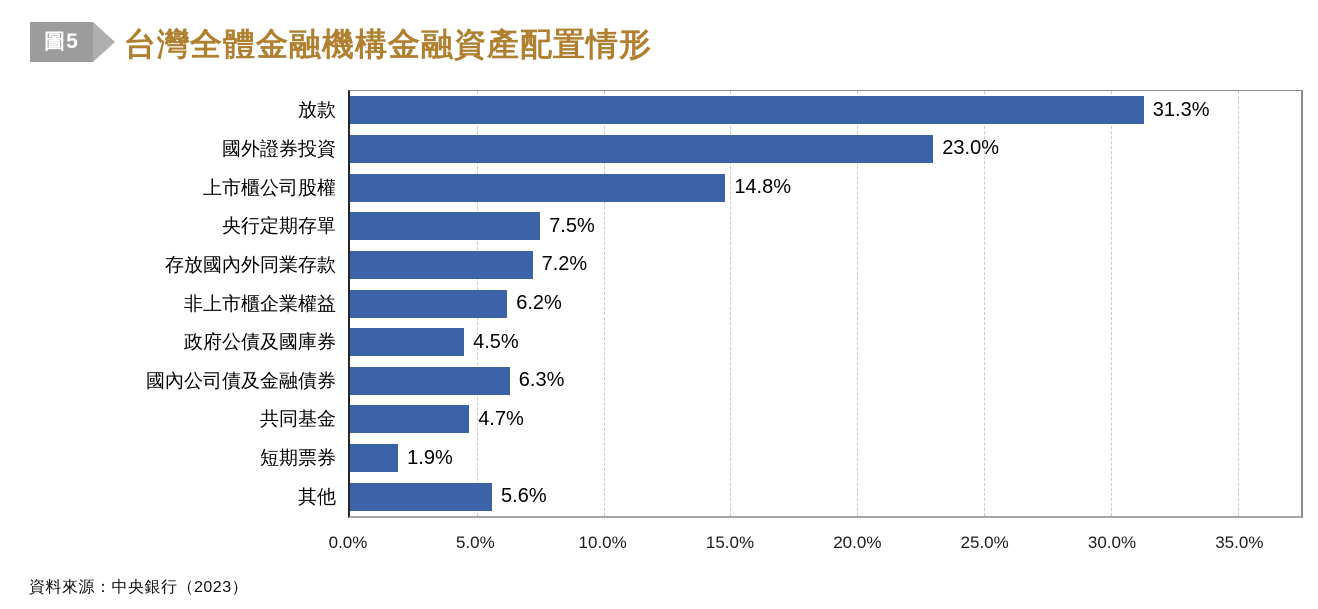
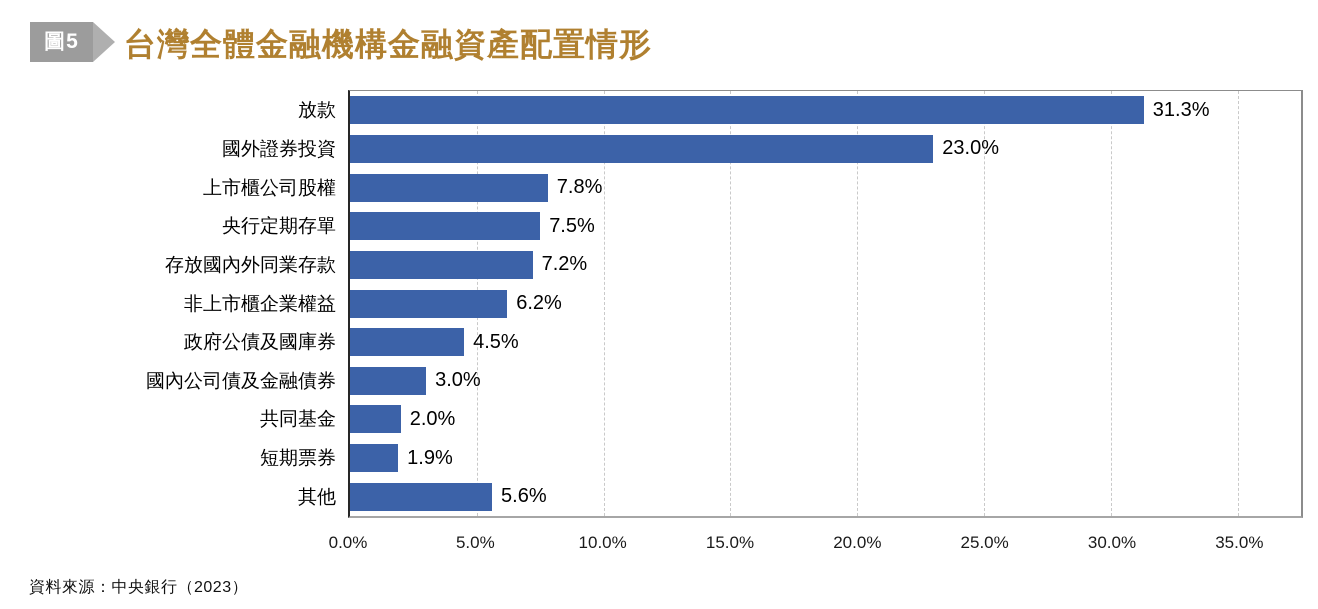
上市櫃公司股權: 14.8% -> 7.8%
國內公司債及金融債券: 6.3% -> 3.0%
共同基金: 4.7% -> 2.0%
